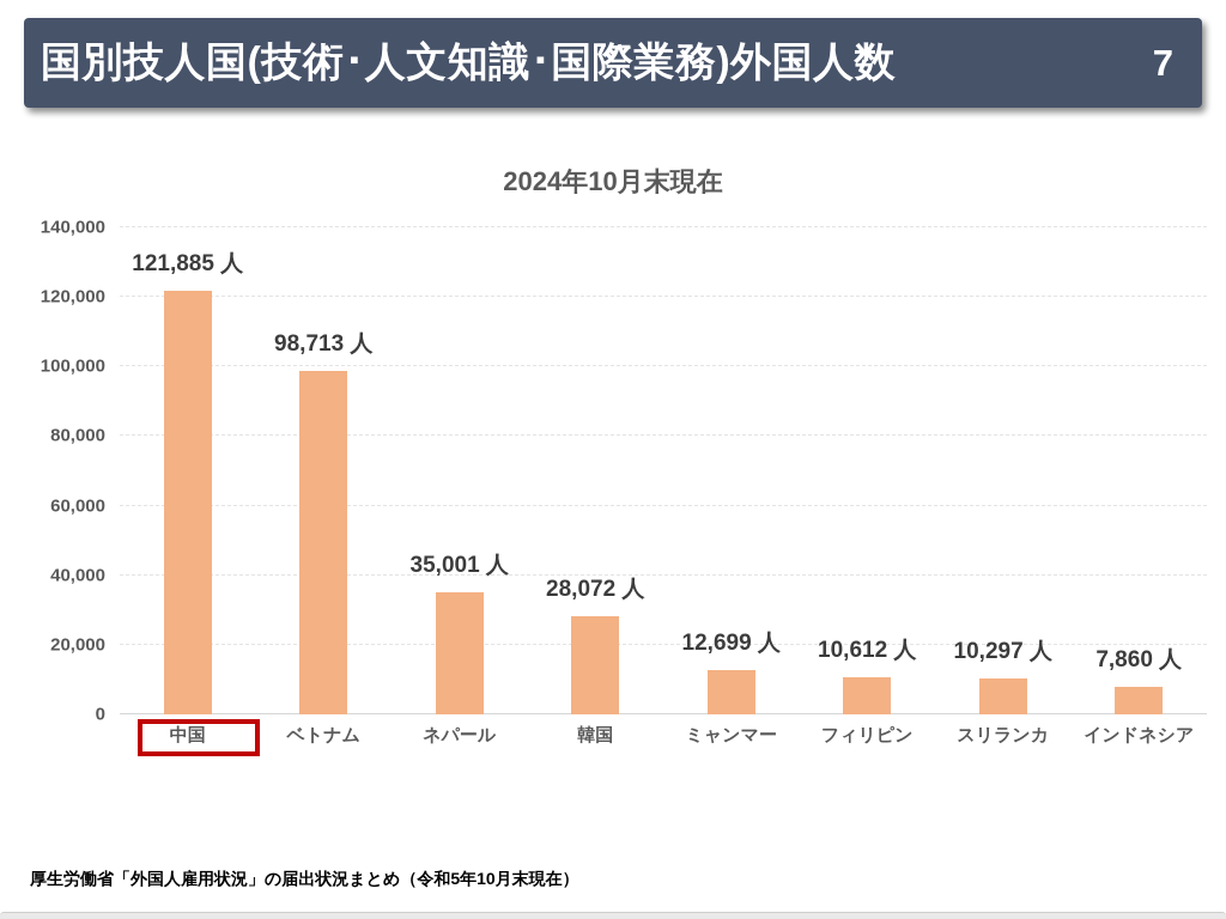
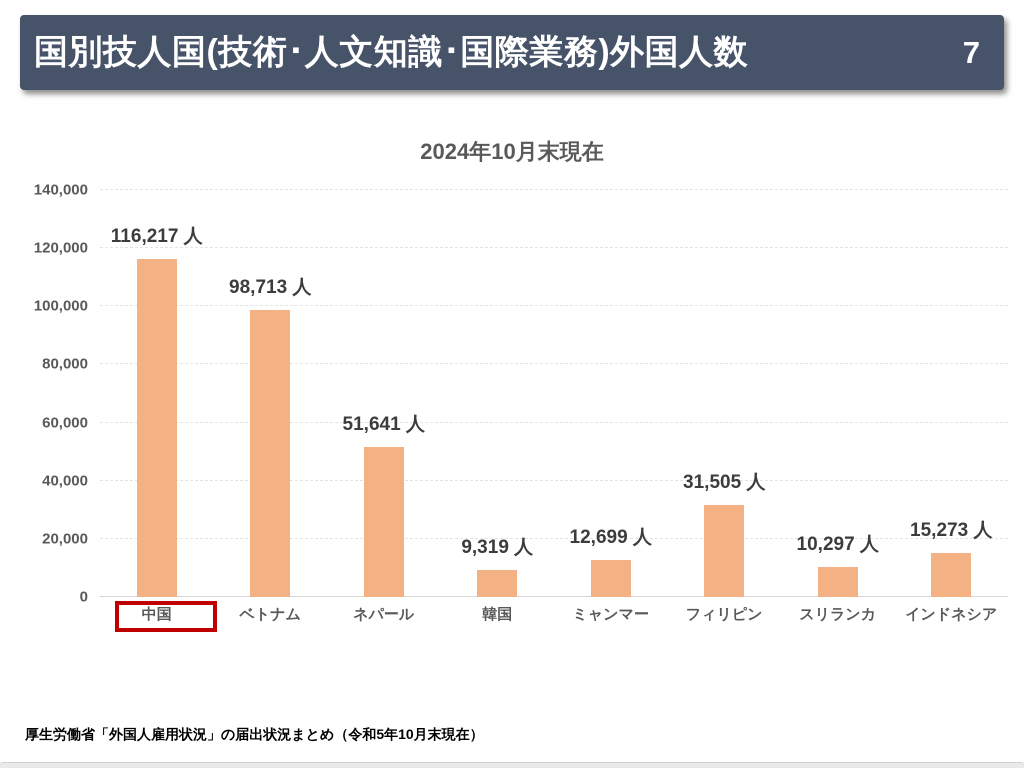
中国: 121,885 -> 116,217
ネパール: 35,001 -> 51,641
韓国: 28,072 -> 9,319
フィリピン: 10,612 -> 31,505
インドネシア: 7,860 -> 15,273
